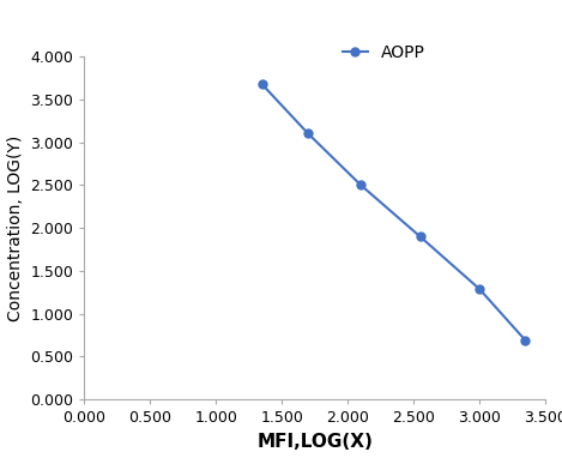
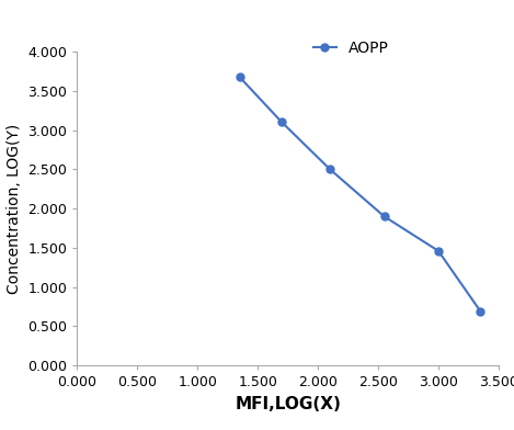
3.000: 1.29 -> 1.46
